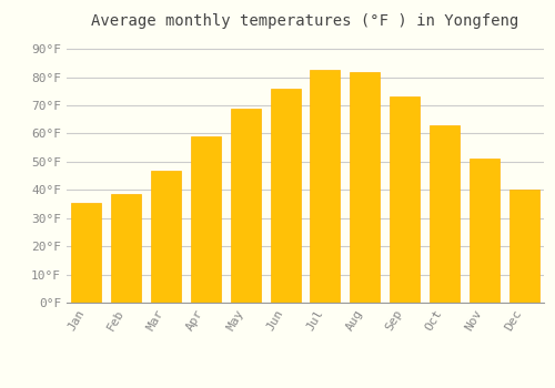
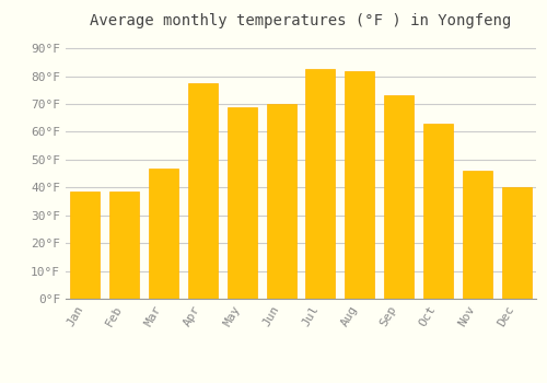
Jan: 35.5°F -> 38.5°F
Apr: 59.0°F -> 77.5°F
Jun: 76.0°F -> 70.0°F
Nov: 51.0°F -> 46.0°F
